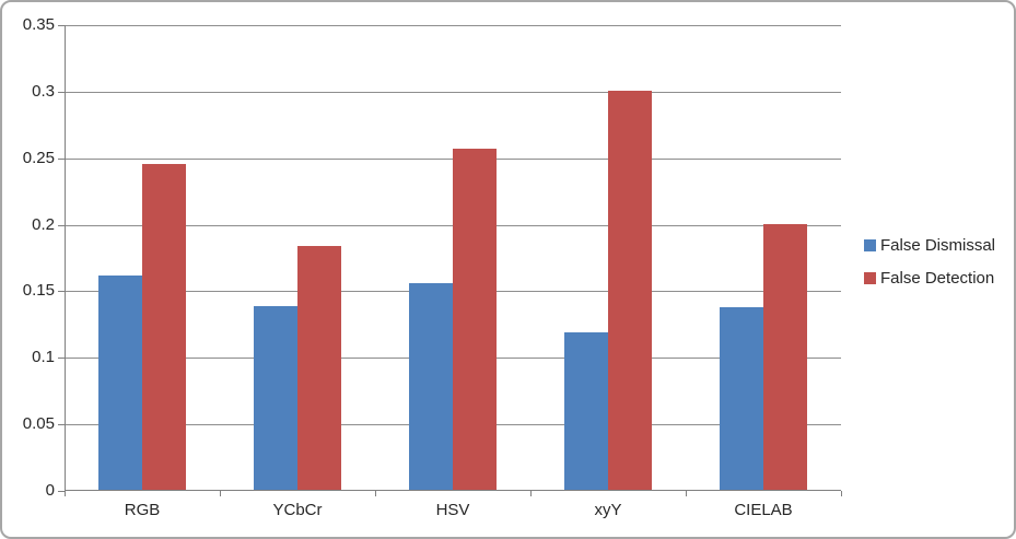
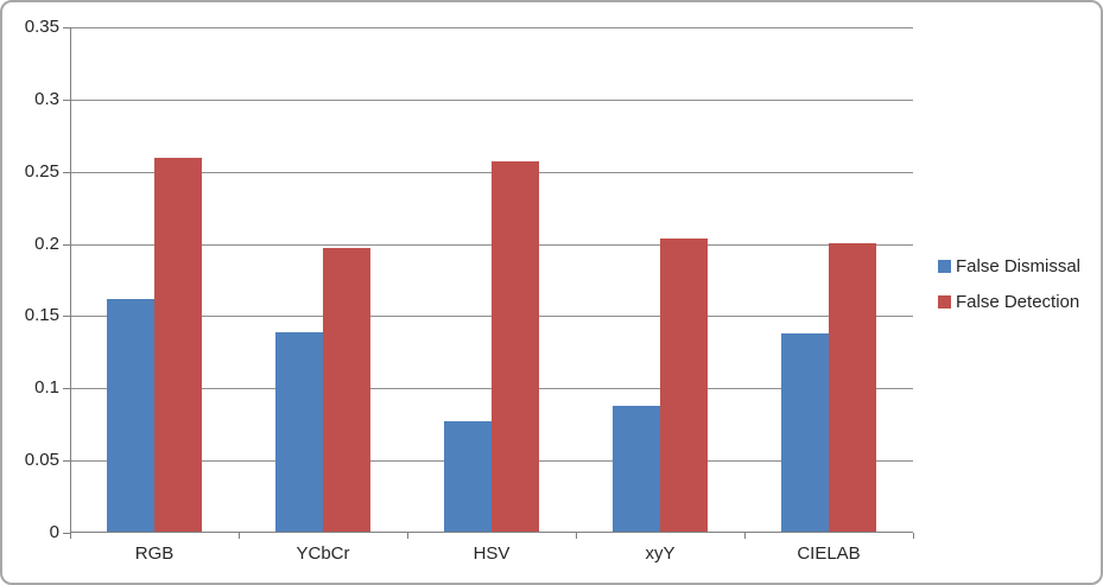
False Detection/RGB: 0.245 -> 0.259
False Detection/YCbCr: 0.183 -> 0.196
False Dismissal/HSV: 0.155 -> 0.076
False Dismissal/xyY: 0.118 -> 0.087
False Detection/xyY: 0.300 -> 0.203
